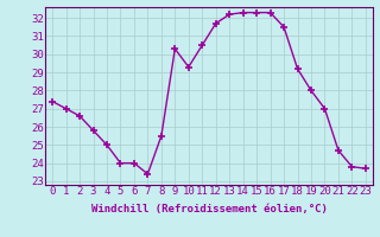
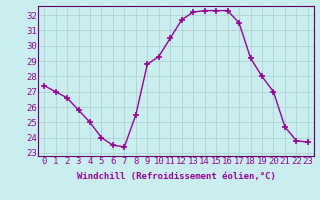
6: 24.0 -> 23.5
9: 30.3 -> 28.8
